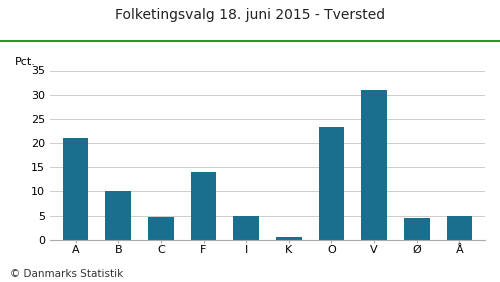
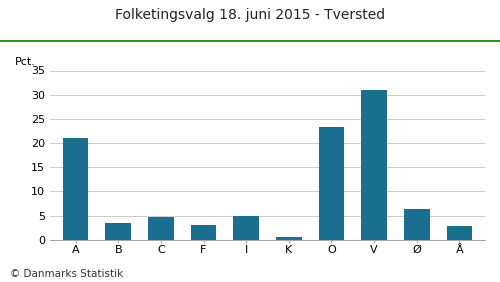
B: 10.0 -> 3.5
F: 14.0 -> 3.1
Ø: 4.5 -> 6.3
Å: 5.0 -> 2.9
